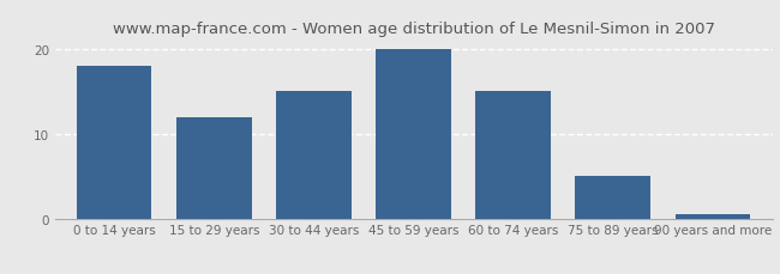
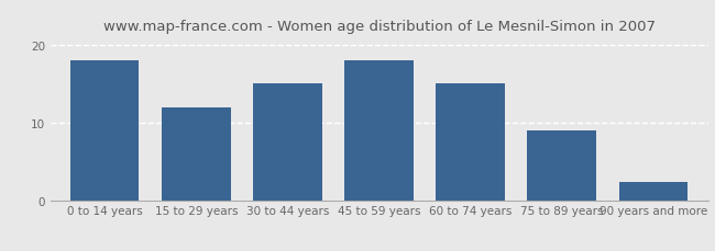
45 to 59 years: 20.0 -> 18.0
75 to 89 years: 5.0 -> 9.0
90 years and more: 0.5 -> 2.4
